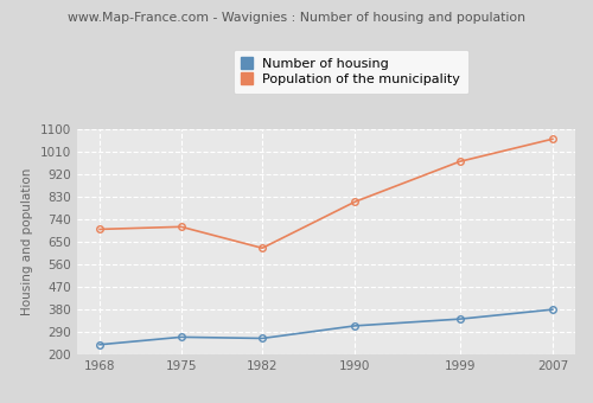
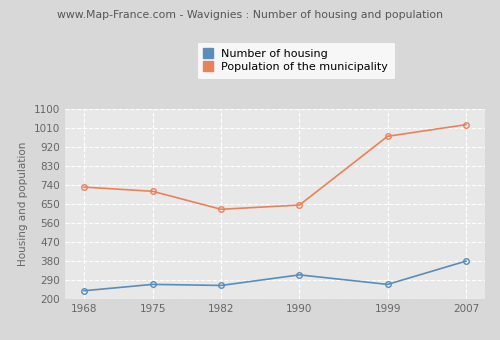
Population of the municipality/1968: 700 -> 730
Population of the municipality/1990: 810 -> 645
Number of housing/1999: 342 -> 270
Population of the municipality/2007: 1060 -> 1025
